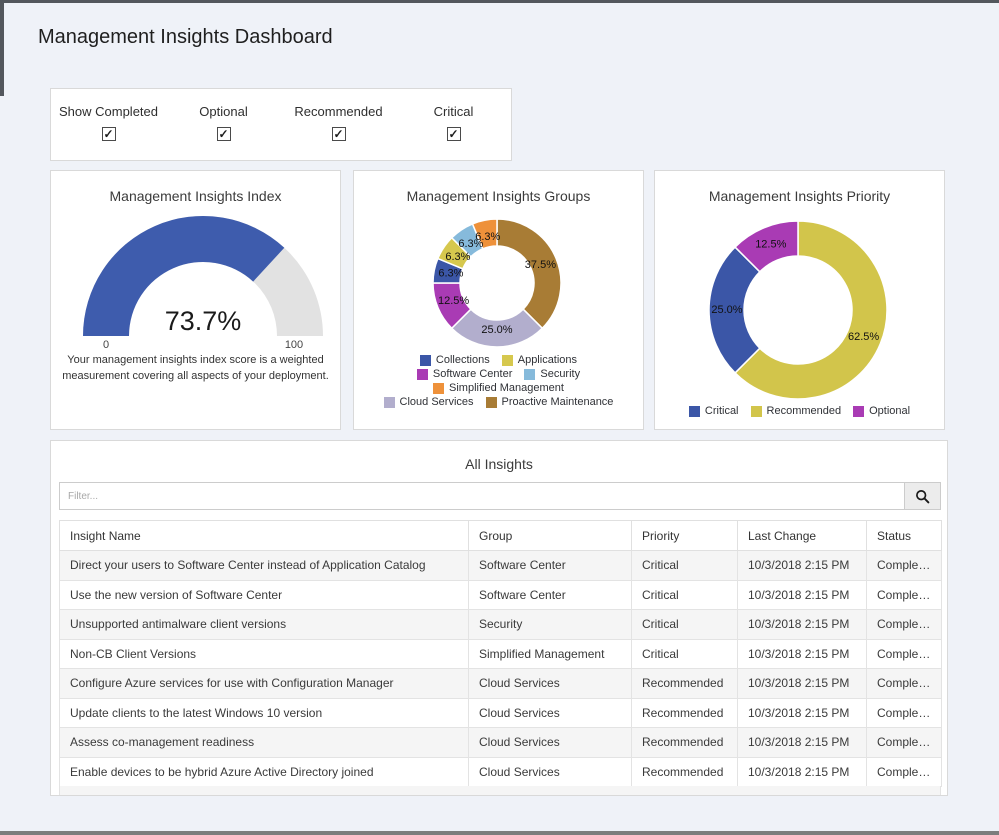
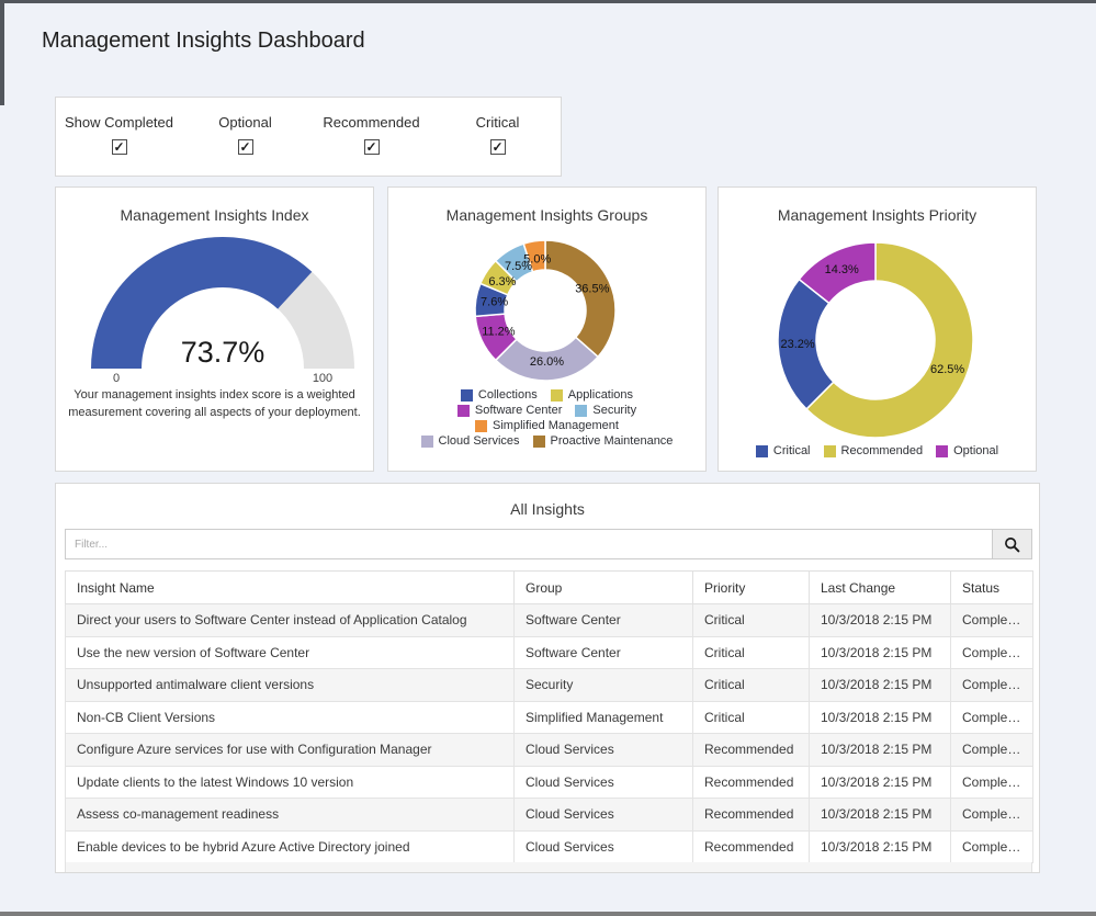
Management Insights Groups/Proactive Maintenance: 37.5% -> 36.5%
Management Insights Groups/Cloud Services: 25.0% -> 26.0%
Management Insights Groups/Software Center: 12.5% -> 11.2%
Management Insights Groups/Collections: 6.3% -> 7.6%
Management Insights Groups/Security: 6.3% -> 7.5%
Management Insights Groups/Simplified Management: 6.3% -> 5.0%
Management Insights Priority/Critical: 25.0% -> 23.2%
Management Insights Priority/Optional: 12.5% -> 14.3%
